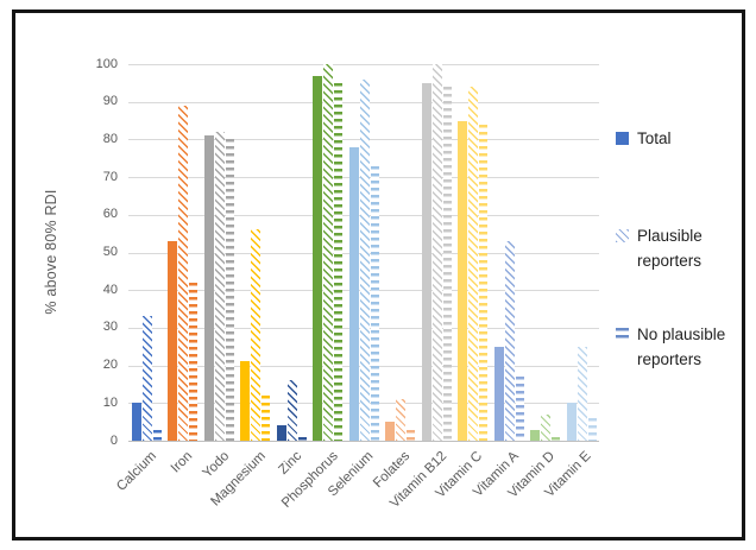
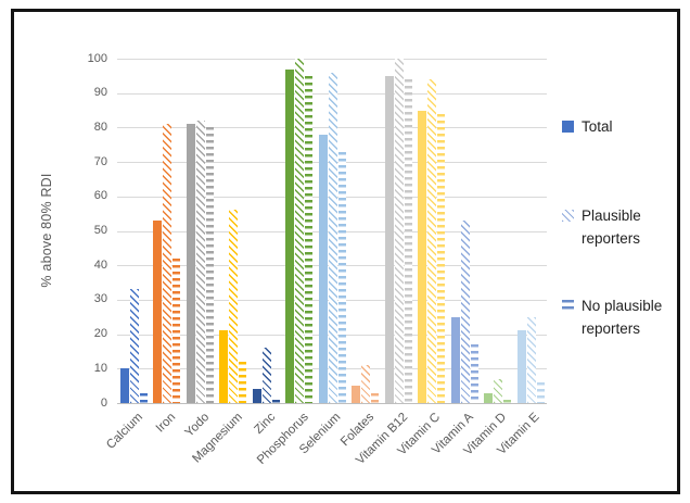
Plausible reporters/Iron: 89 -> 81
Total/Vitamin E: 10 -> 21
